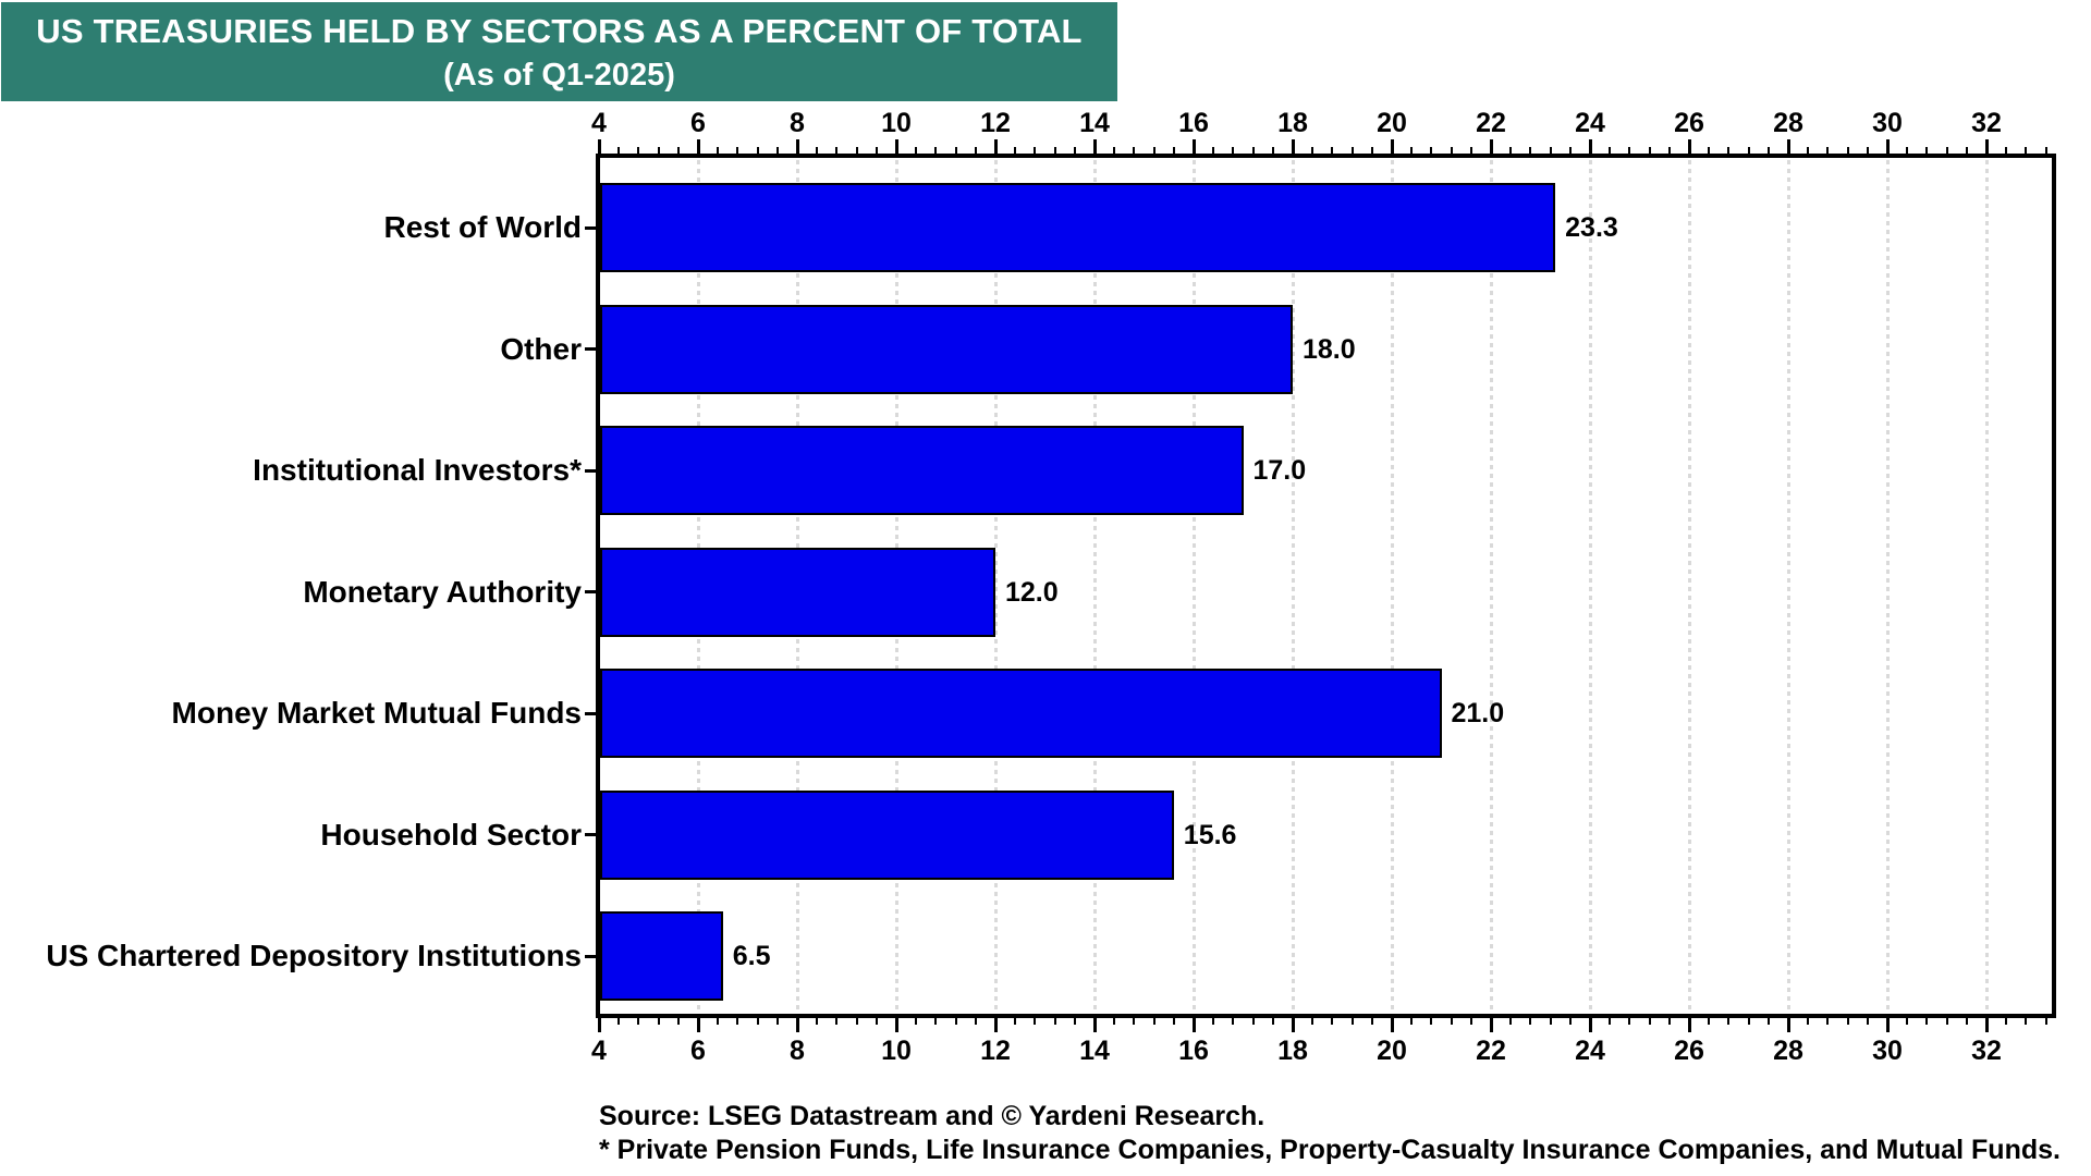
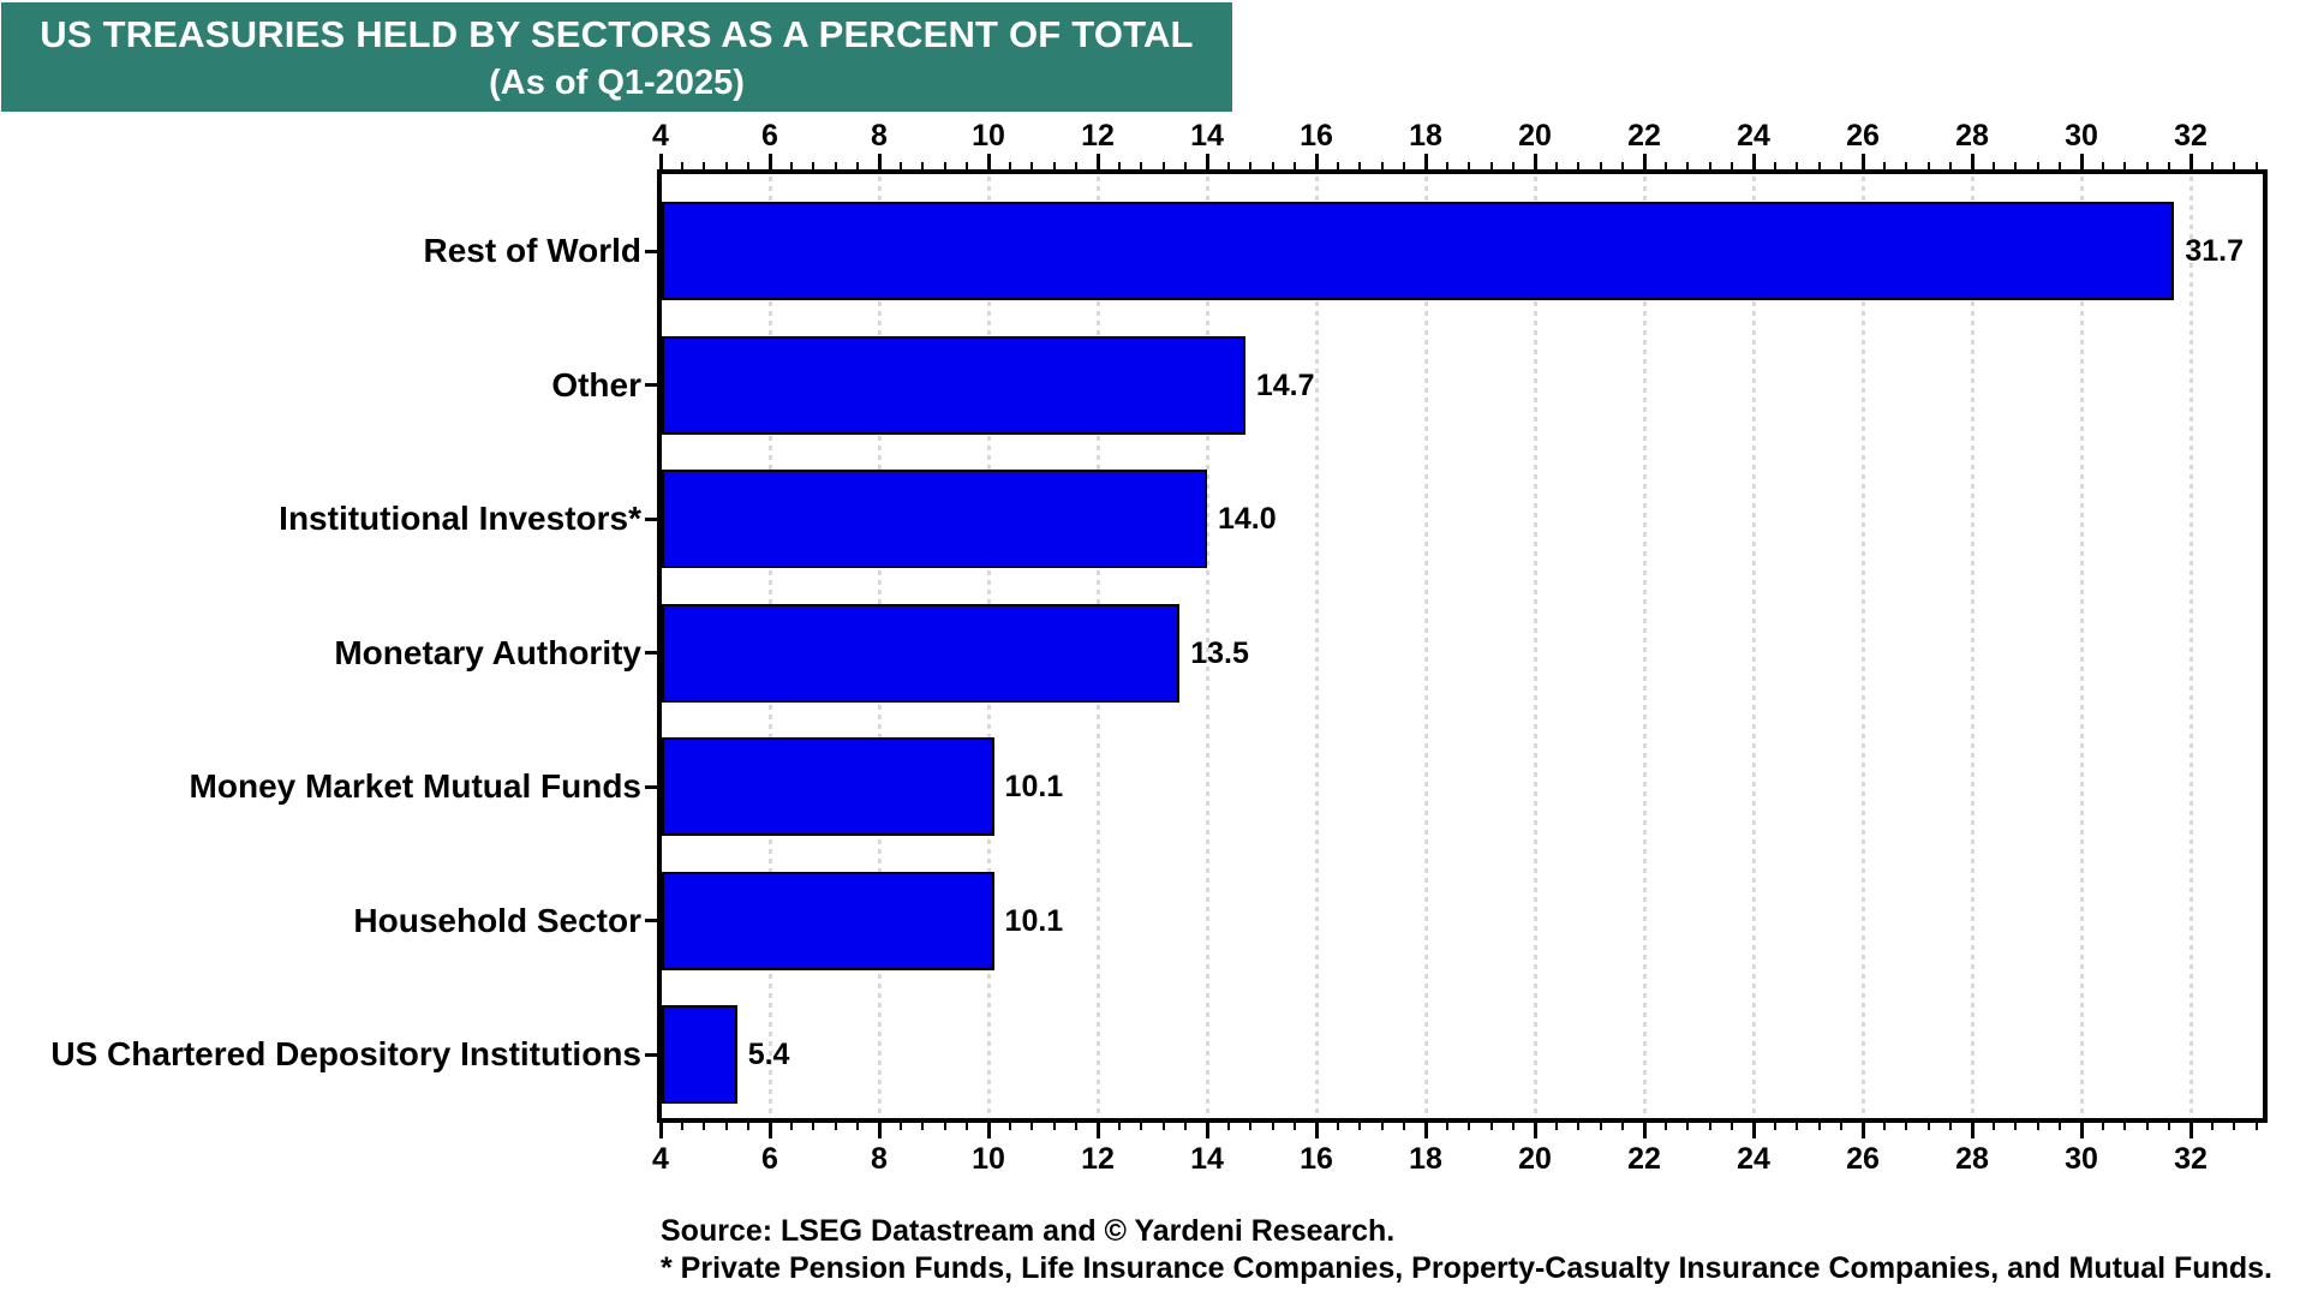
Rest of World: 23.3 -> 31.7
Other: 18.0 -> 14.7
Institutional Investors*: 17.0 -> 14.0
Monetary Authority: 12.0 -> 13.5
Money Market Mutual Funds: 21.0 -> 10.1
Household Sector: 15.6 -> 10.1
US Chartered Depository Institutions: 6.5 -> 5.4
